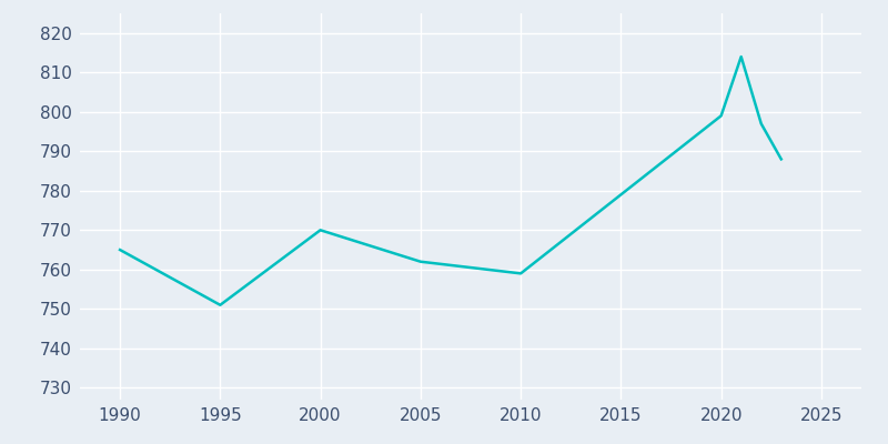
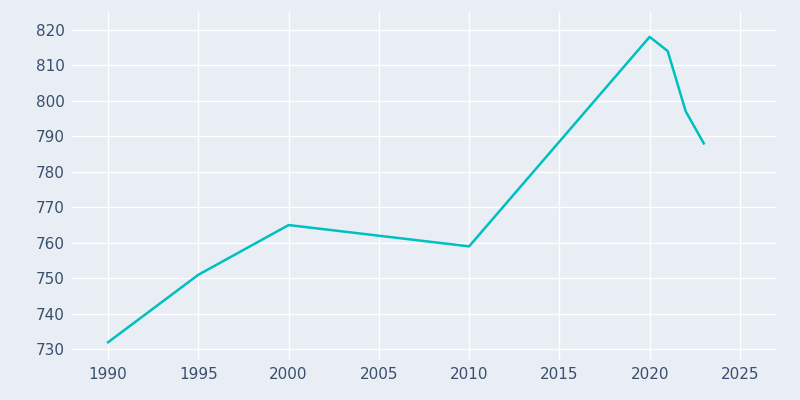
1990: 765 -> 732
2000: 770 -> 765
2020: 799 -> 818
